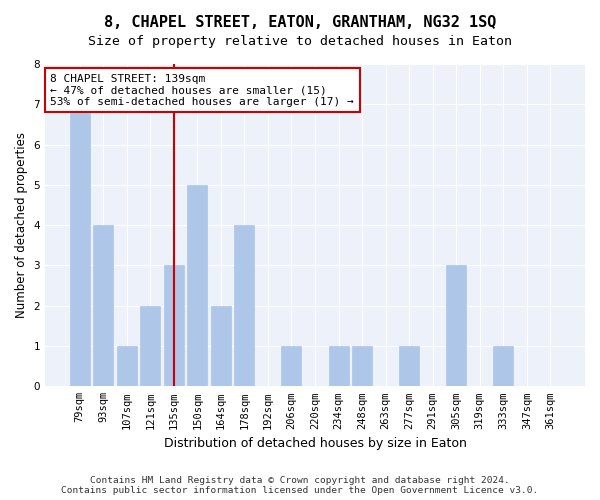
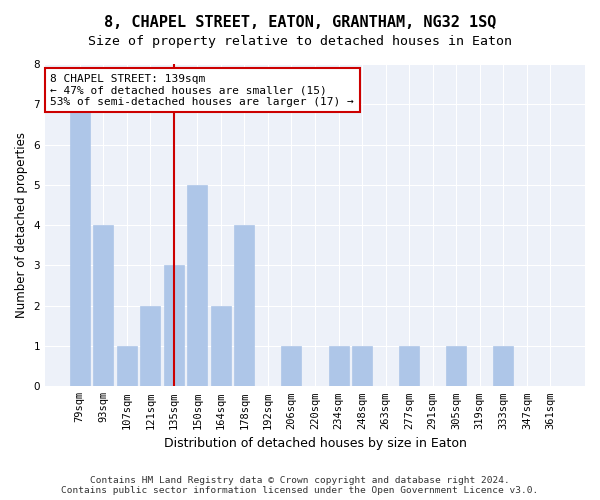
305sqm: 3 -> 1
